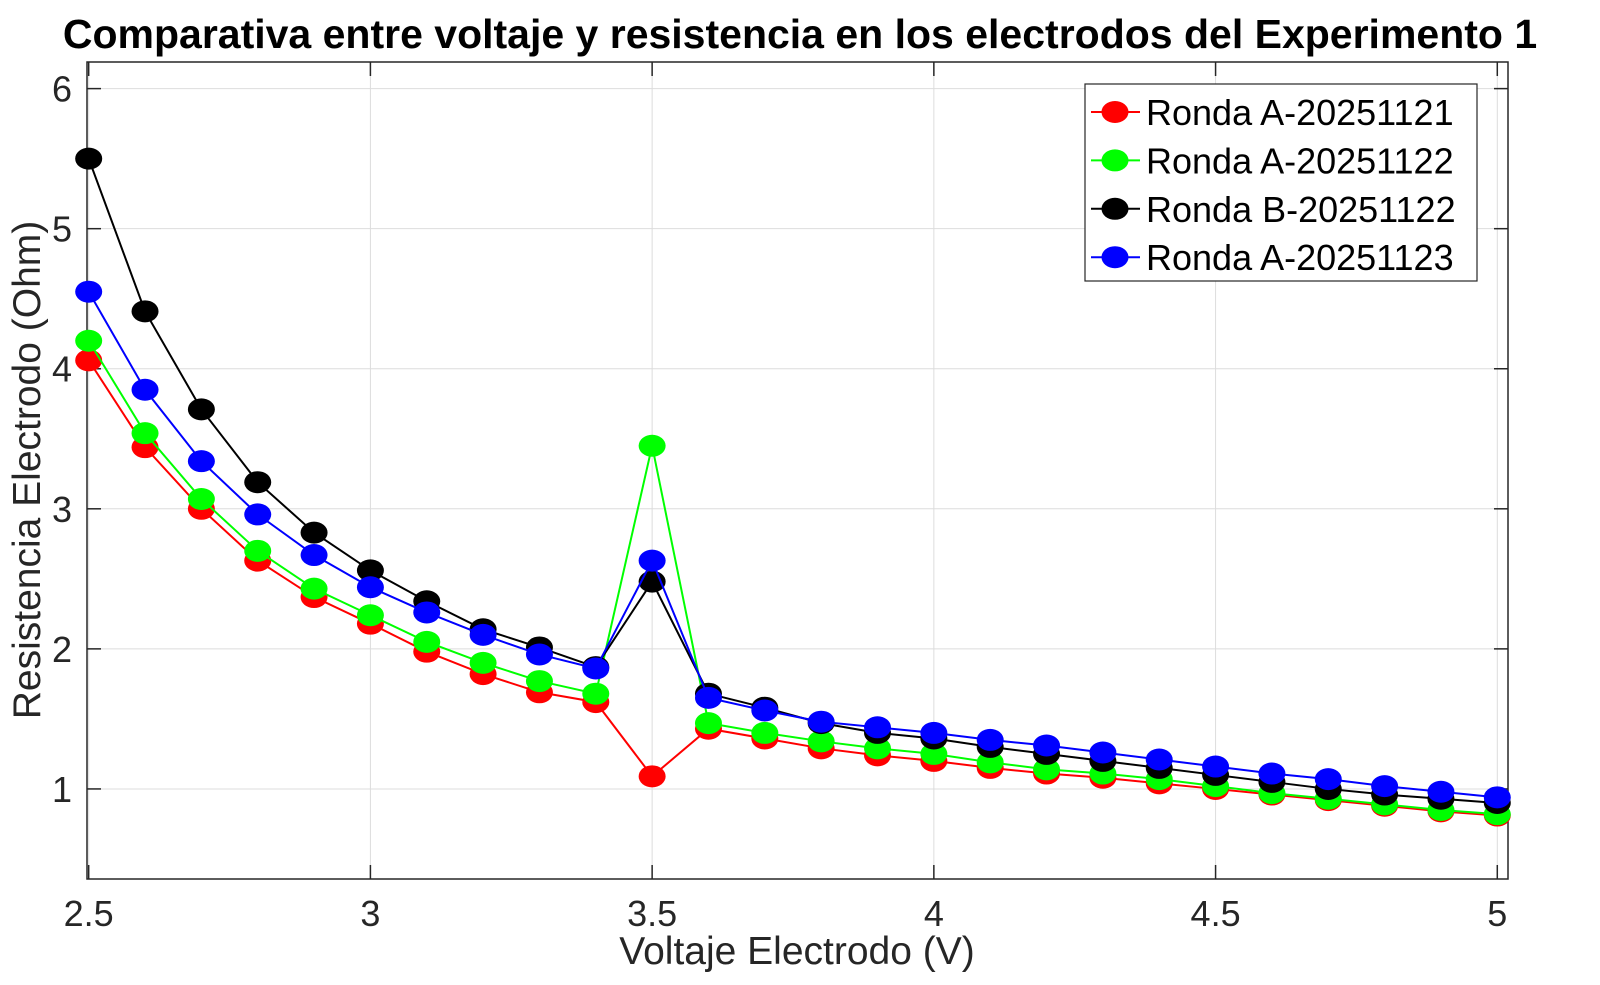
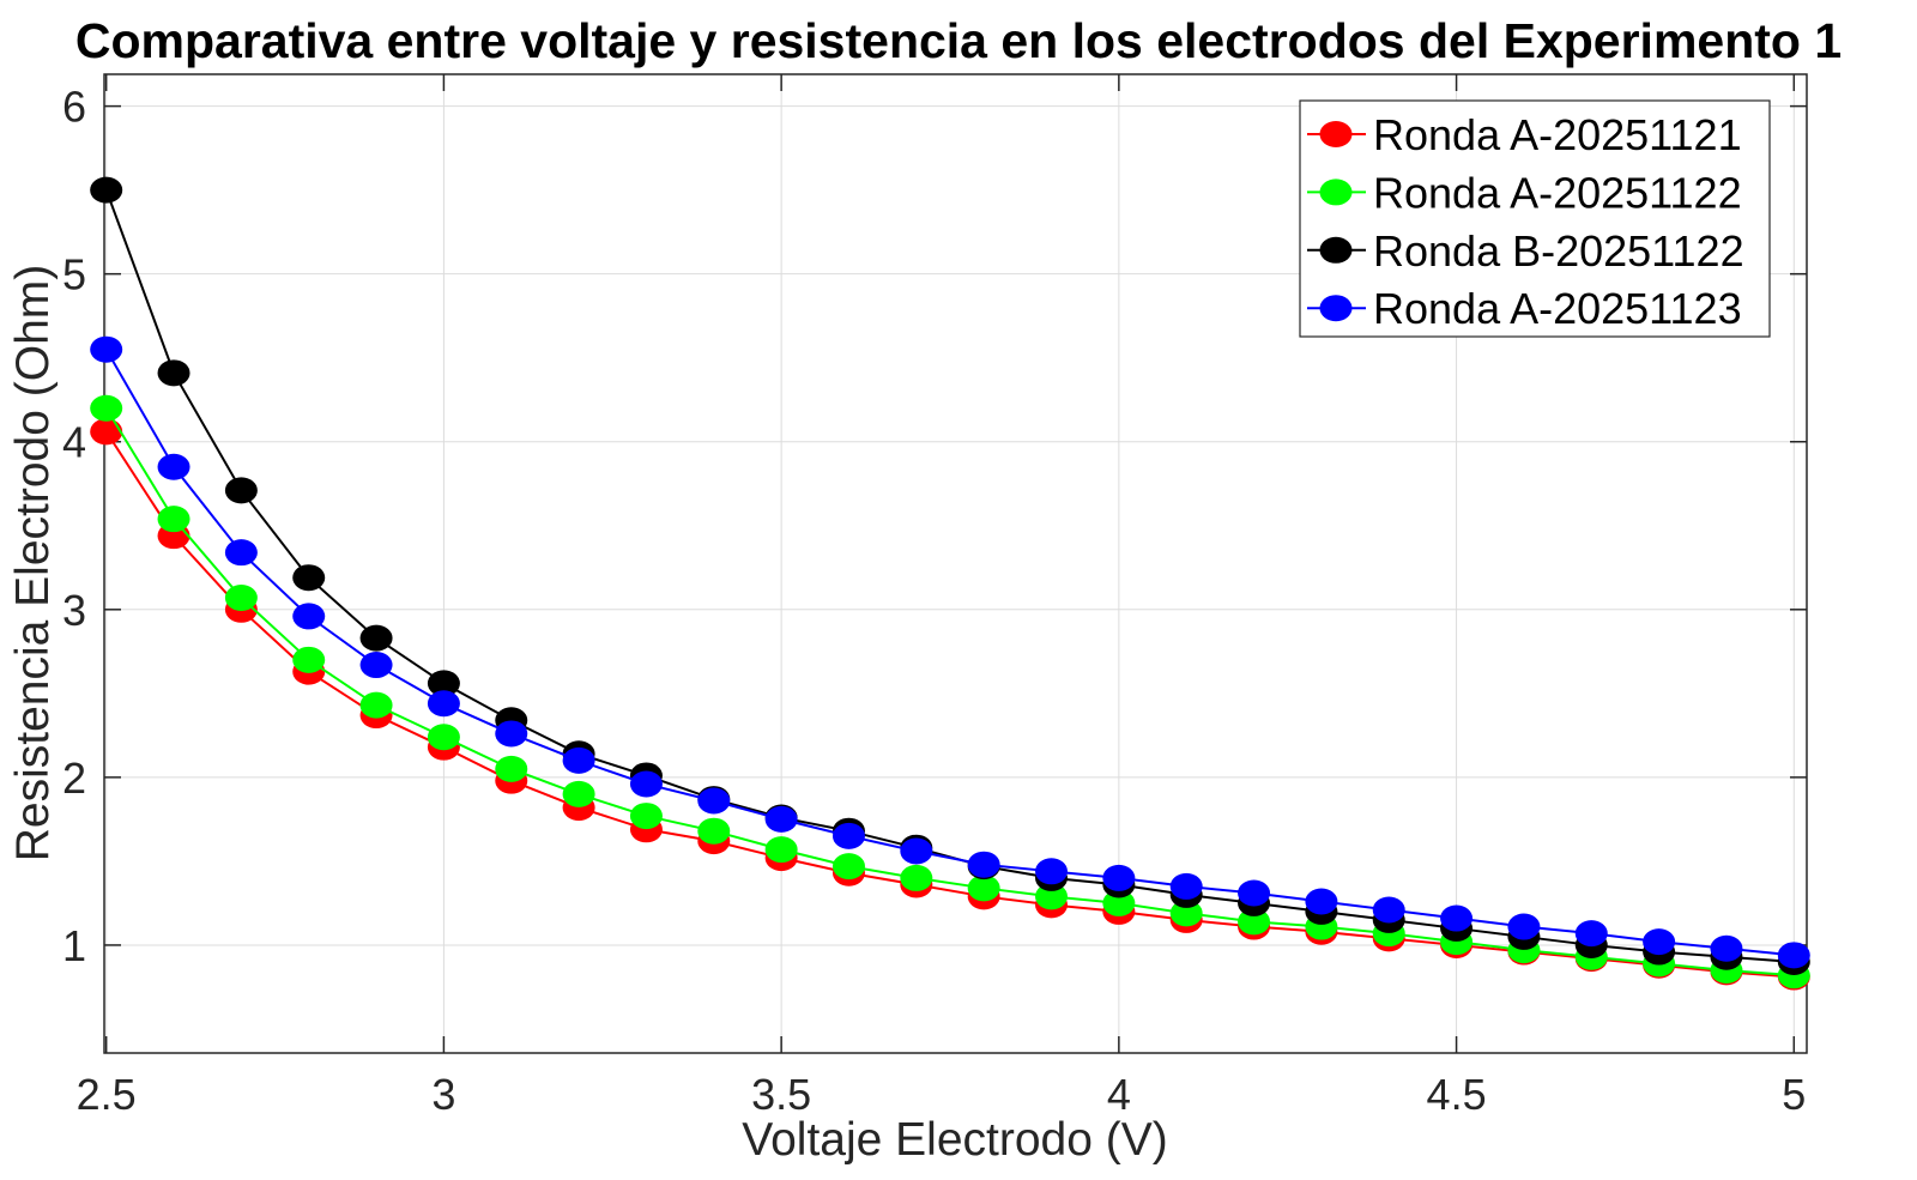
Ronda A-20251121/3.5: 1.09 -> 1.52
Ronda A-20251122/3.5: 3.45 -> 1.57
Ronda B-20251122/3.5: 2.48 -> 1.76
Ronda A-20251123/3.5: 2.63 -> 1.75
